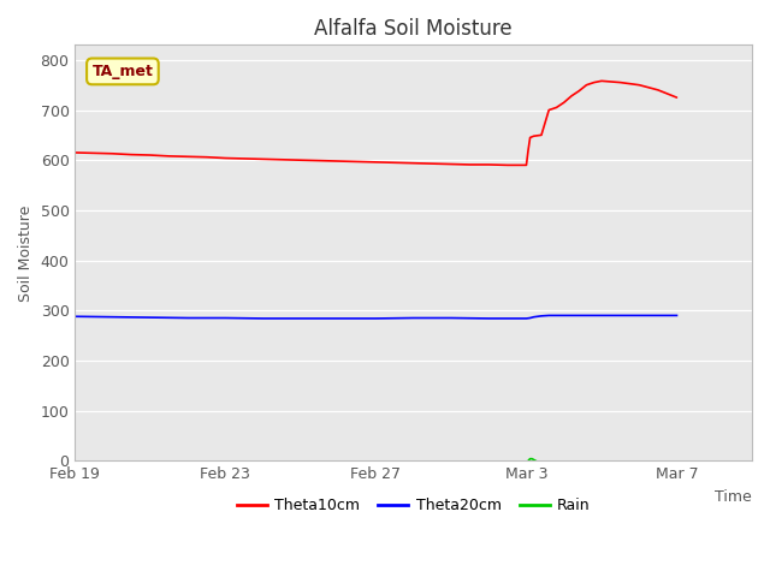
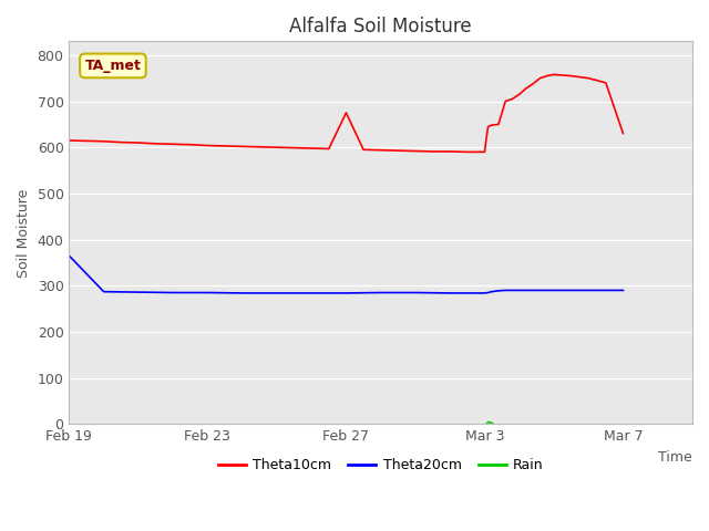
Theta20cm/Feb 19: 288 -> 365
Theta10cm/Feb 27: 596 -> 675
Theta10cm/Mar 7: 725 -> 630
